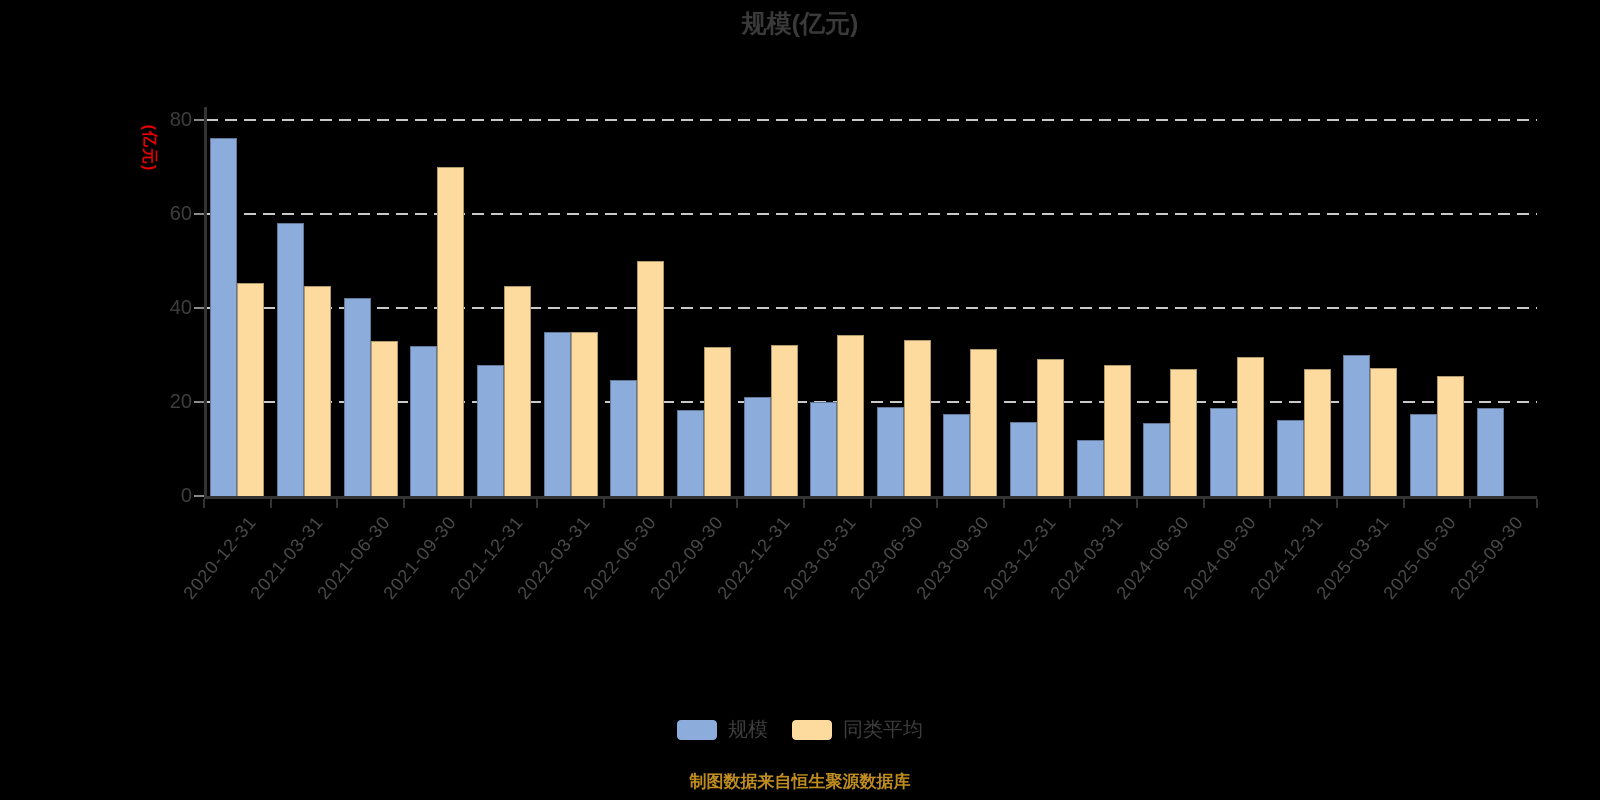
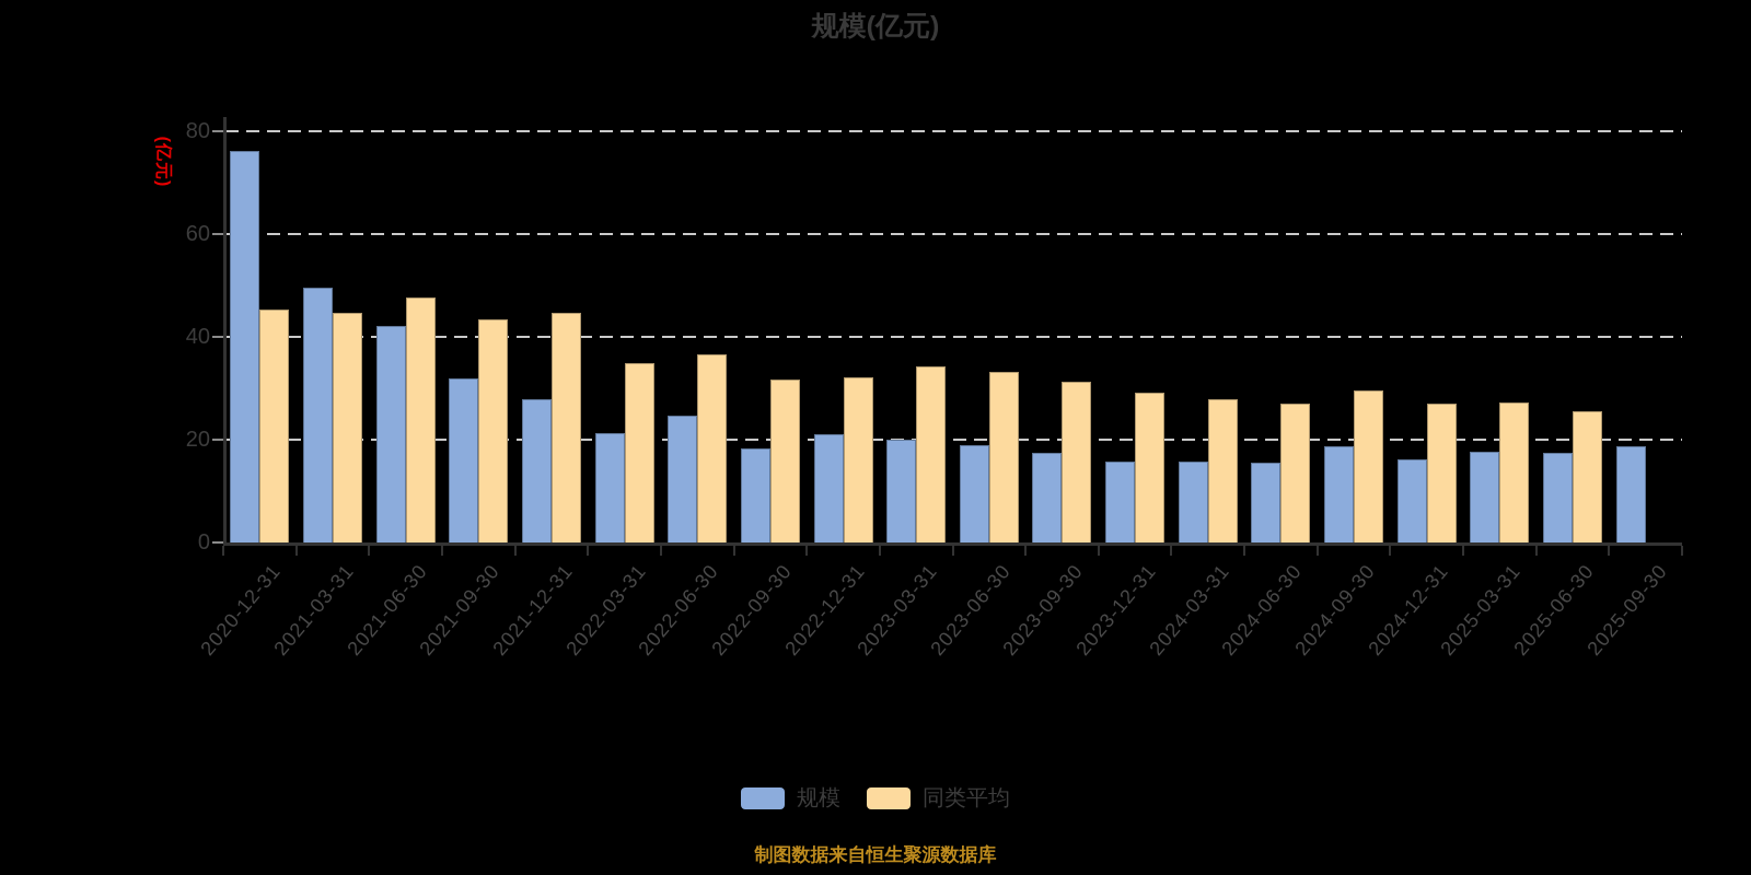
规模/2021-03-31: 58 -> 50
同类平均/2021-06-30: 33 -> 48
同类平均/2021-09-30: 70 -> 44
规模/2022-03-31: 35 -> 21
同类平均/2022-06-30: 50 -> 37
规模/2024-03-31: 12 -> 16
规模/2025-03-31: 30 -> 18
